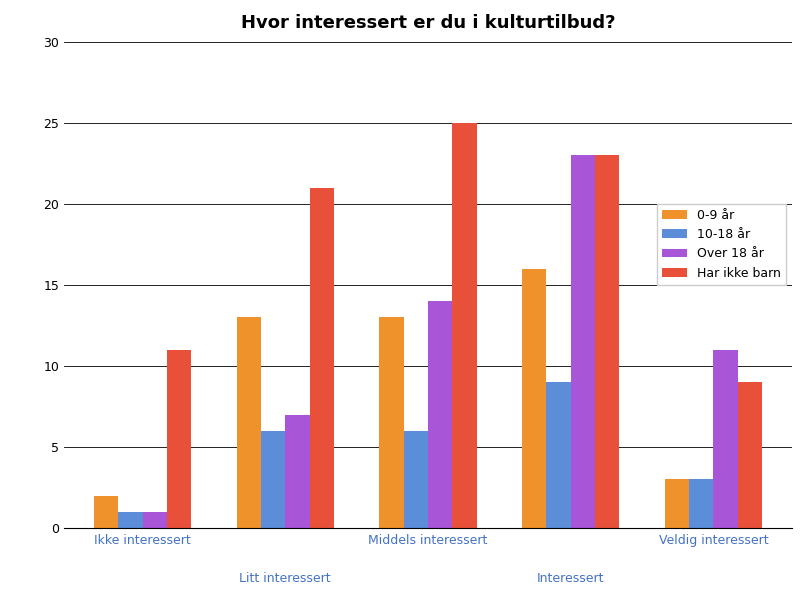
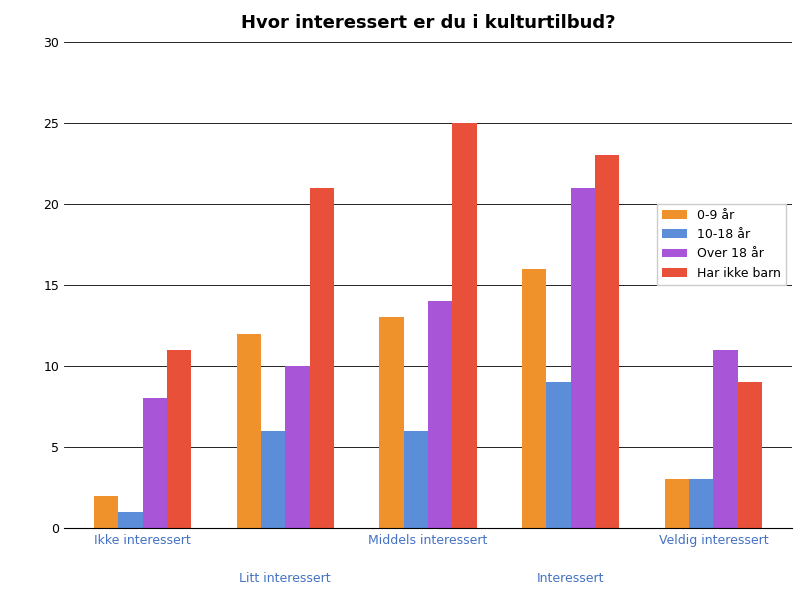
Over 18 år/Ikke interessert: 1 -> 8
0-9 år/Litt interessert: 13 -> 12
Over 18 år/Litt interessert: 7 -> 10
Over 18 år/Interessert: 23 -> 21
